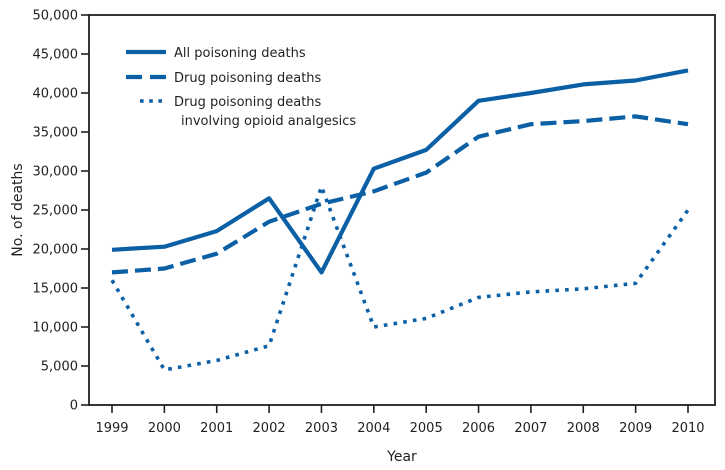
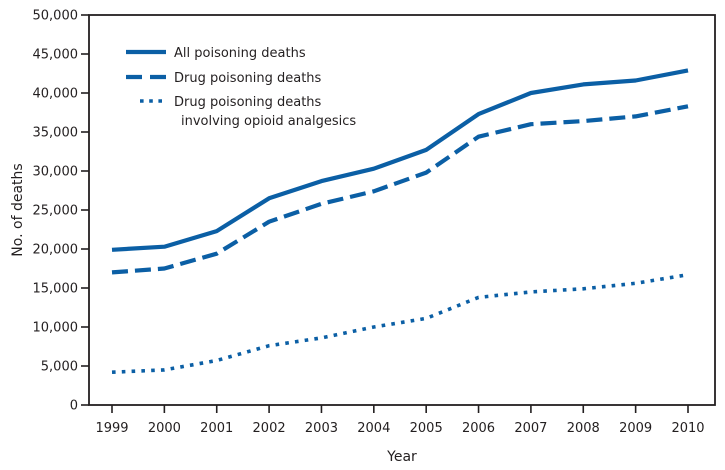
Drug poisoning deaths involving opioid analgesics/1999: 16000 -> 4000
All poisoning deaths/2003: 17000 -> 29000
Drug poisoning deaths involving opioid analgesics/2003: 28000 -> 9000
All poisoning deaths/2006: 39000 -> 37000
Drug poisoning deaths/2010: 36000 -> 38000
Drug poisoning deaths involving opioid analgesics/2010: 25000 -> 17000
